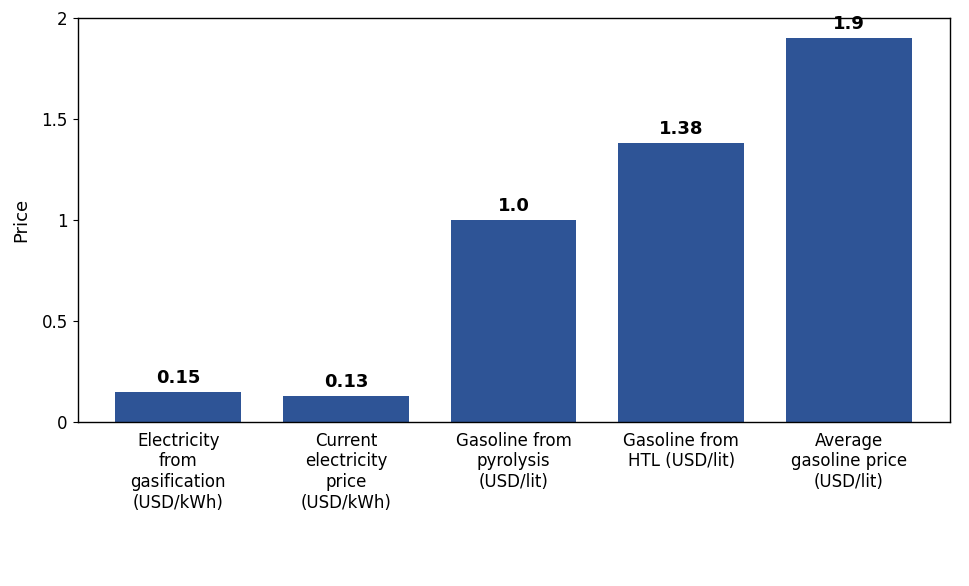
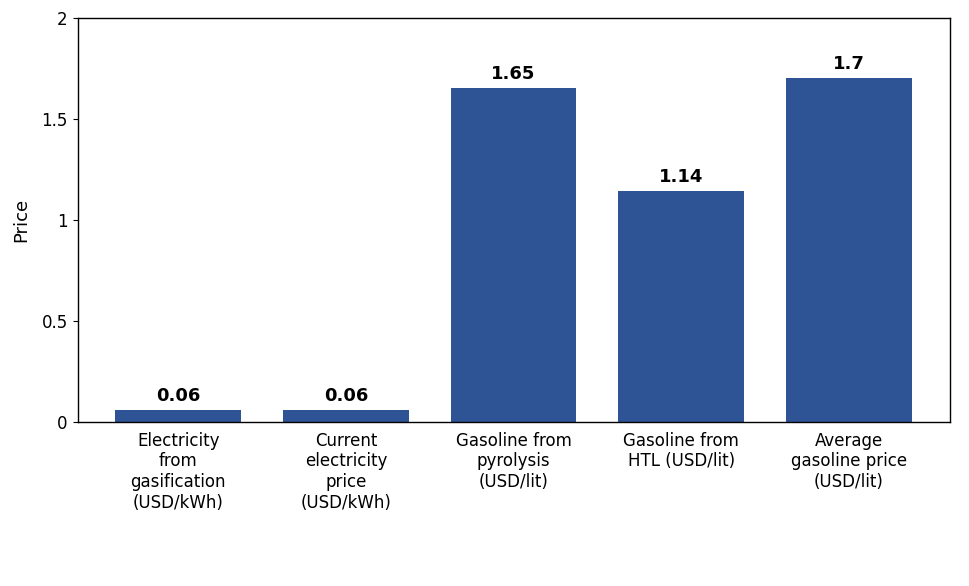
Electricity from gasification (USD/kWh): 0.15 -> 0.06
Current electricity price (USD/kWh): 0.13 -> 0.06
Gasoline from pyrolysis (USD/lit): 1.0 -> 1.65
Gasoline from HTL (USD/lit): 1.38 -> 1.14
Average gasoline price (USD/lit): 1.9 -> 1.7
